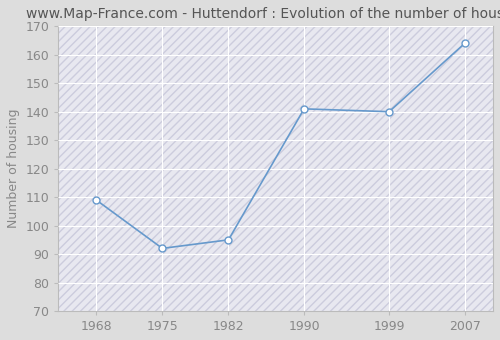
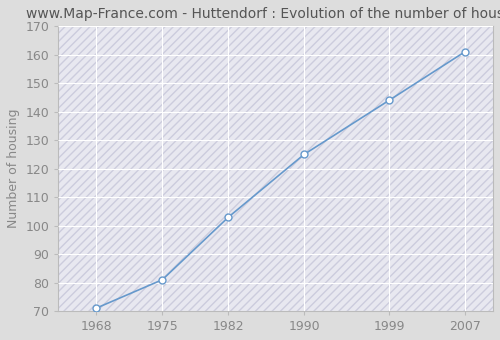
1968: 109 -> 71
1975: 92 -> 81
1982: 95 -> 103
1990: 141 -> 125
1999: 140 -> 144
2007: 164 -> 161
